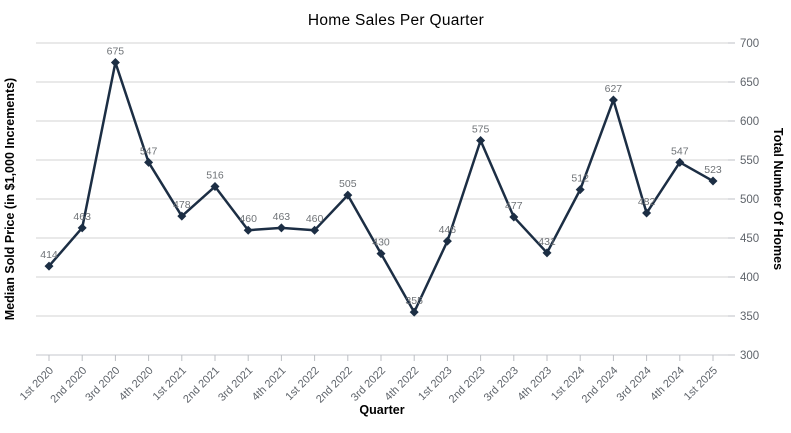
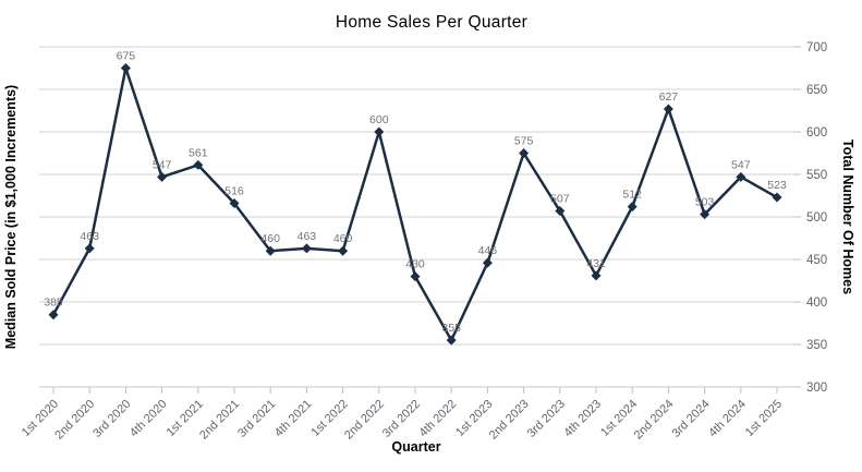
1st 2020: 414 -> 385
1st 2021: 478 -> 561
2nd 2022: 505 -> 600
3rd 2023: 477 -> 507
3rd 2024: 482 -> 503
